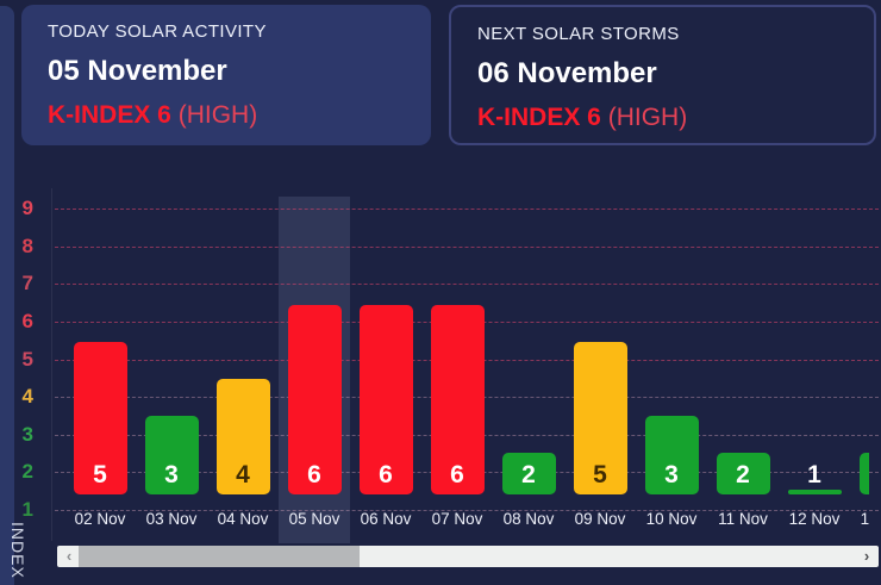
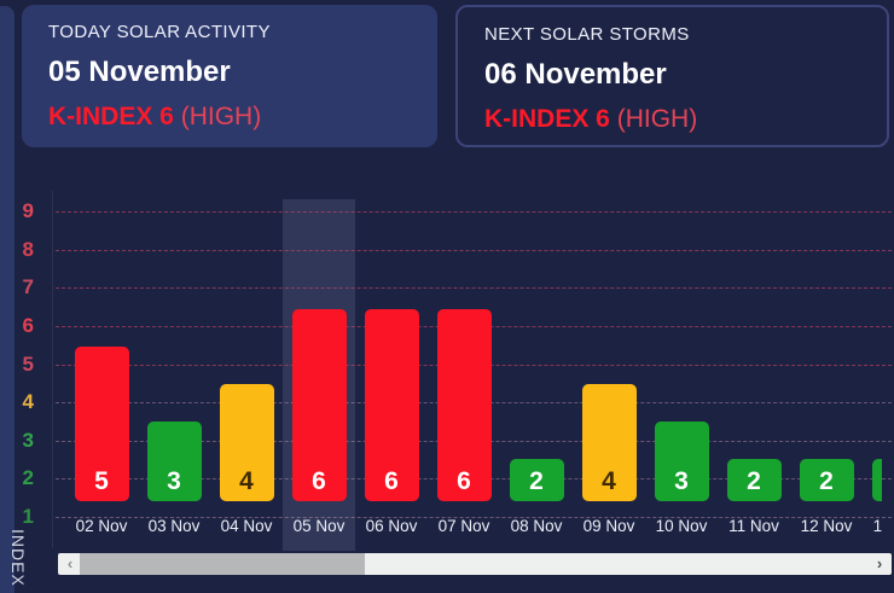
09 Nov: 5 -> 4
12 Nov: 1 -> 2
